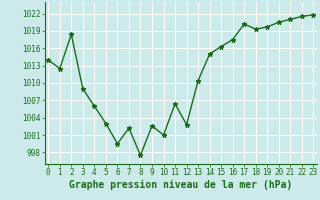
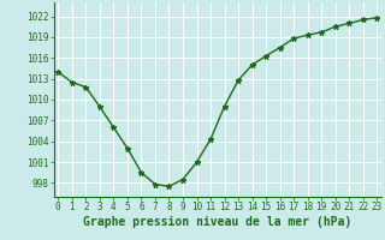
2: 1018.4 -> 1011.8
7: 1002.2 -> 997.8
9: 1002.6 -> 998.5
11: 1006.4 -> 1004.3
12: 1002.8 -> 1009.0
13: 1010.4 -> 1012.8
17: 1020.2 -> 1018.8
